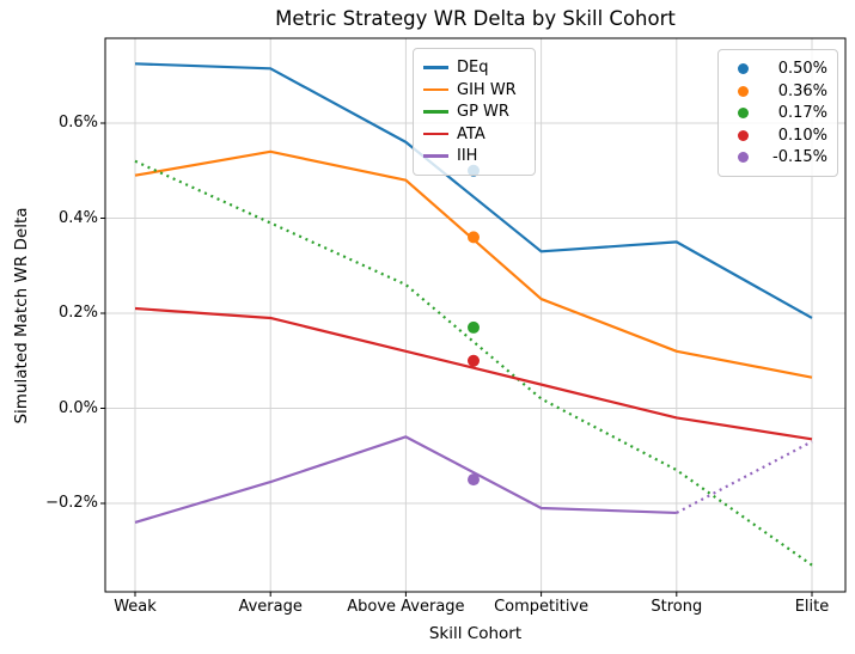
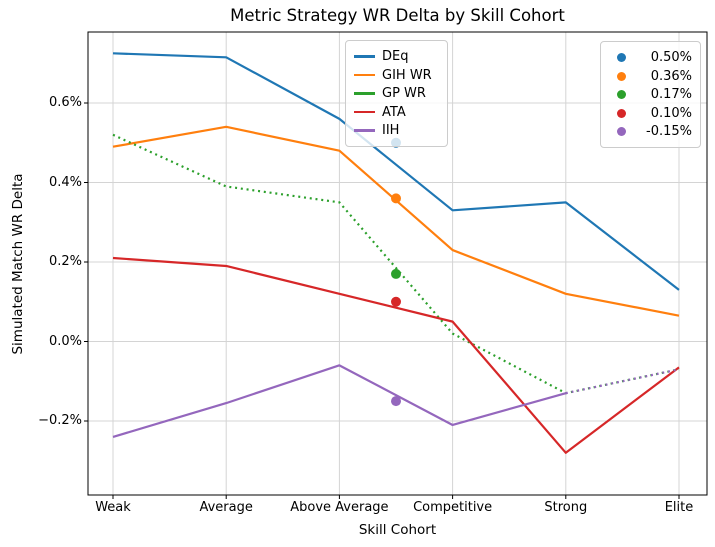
GP WR/Above Average: 0.26% -> 0.35%
ATA/Strong: -0.02% -> -0.28%
IIH/Strong: -0.22% -> -0.13%
DEq/Elite: 0.19% -> 0.13%
GP WR/Elite: -0.33% -> -0.07%
